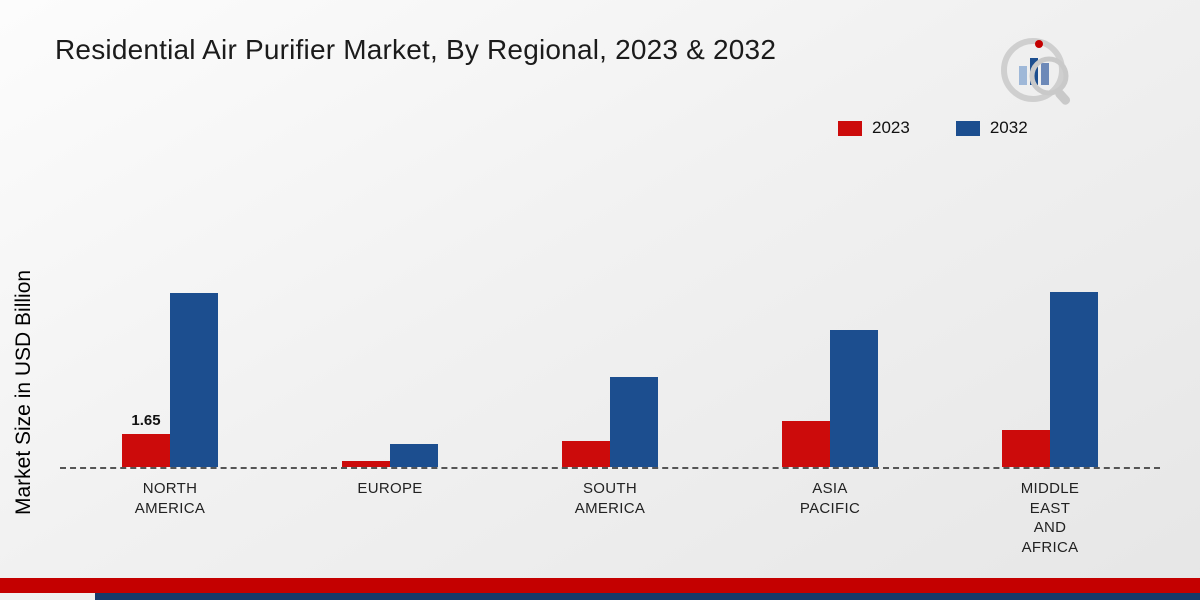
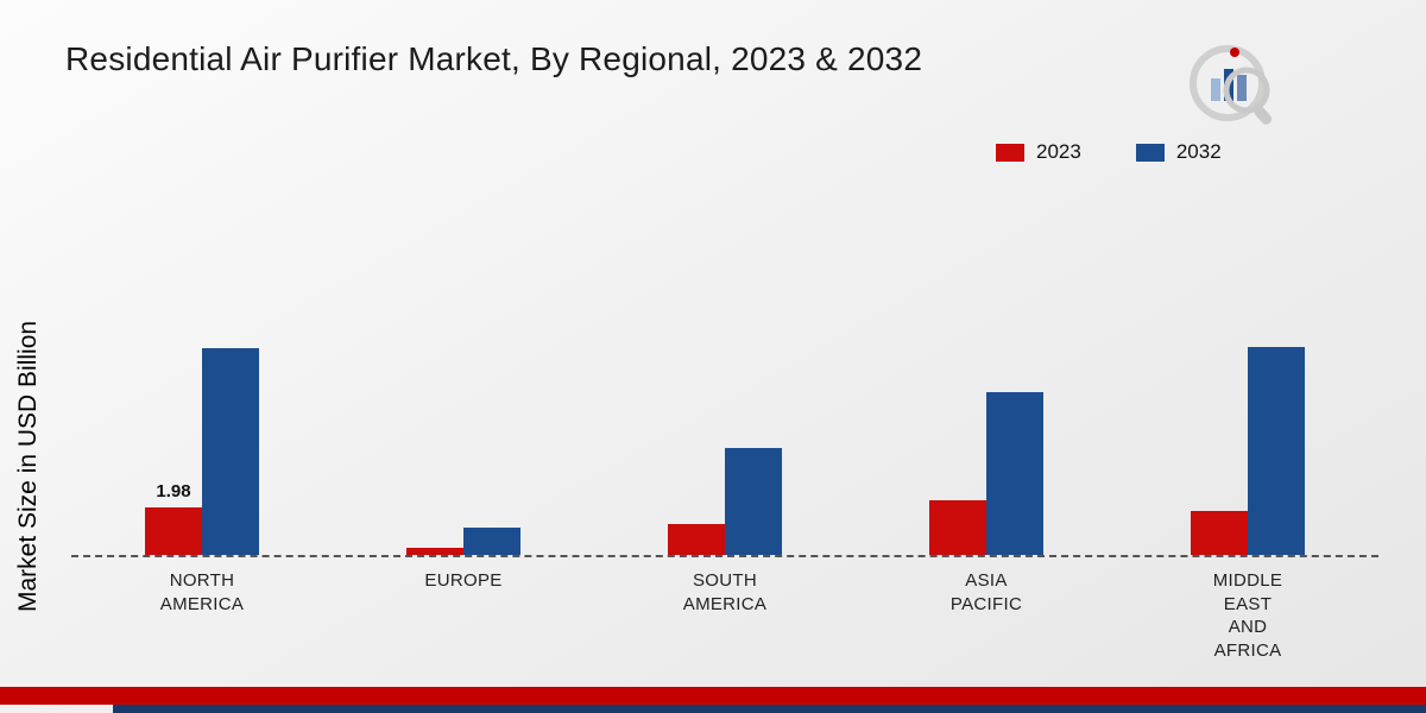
2023/NORTH AMERICA: 1.65 -> 1.98
